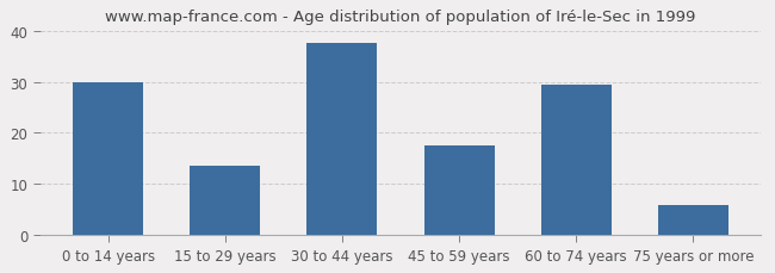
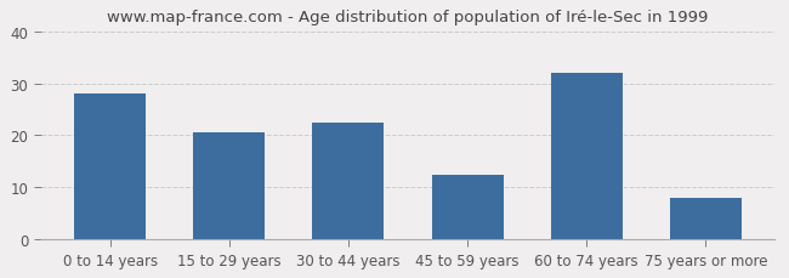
0 to 14 years: 30.0 -> 28.0
15 to 29 years: 13.5 -> 20.5
30 to 44 years: 37.5 -> 22.5
45 to 59 years: 17.5 -> 12.5
60 to 74 years: 29.5 -> 32.0
75 years or more: 6.0 -> 8.0
